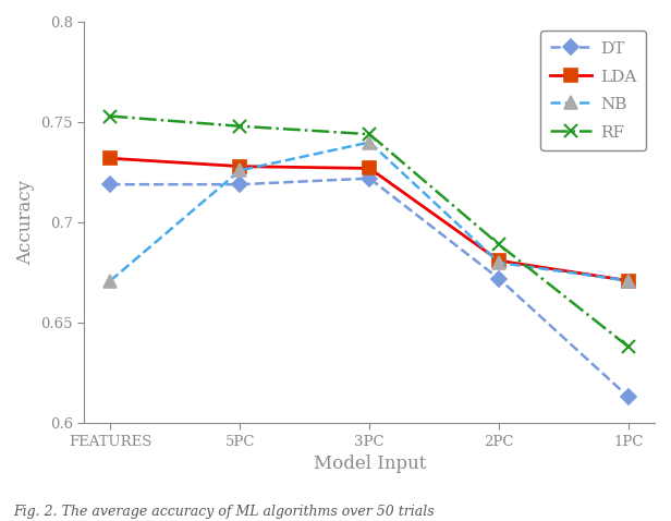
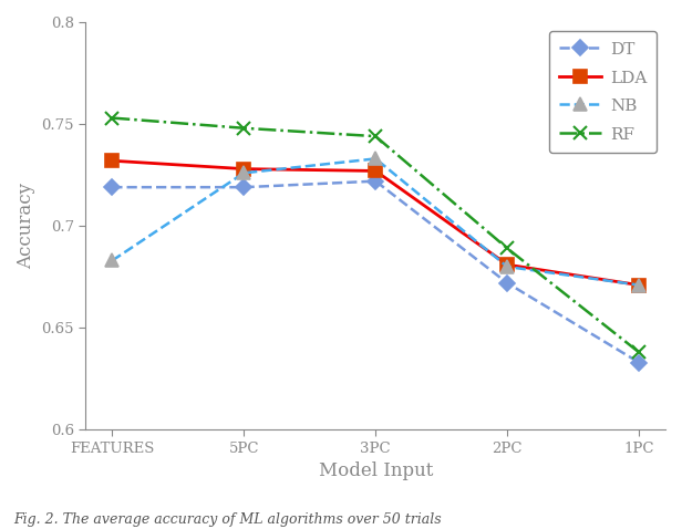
NB/FEATURES: 0.671 -> 0.683
NB/3PC: 0.740 -> 0.733
DT/1PC: 0.613 -> 0.633
